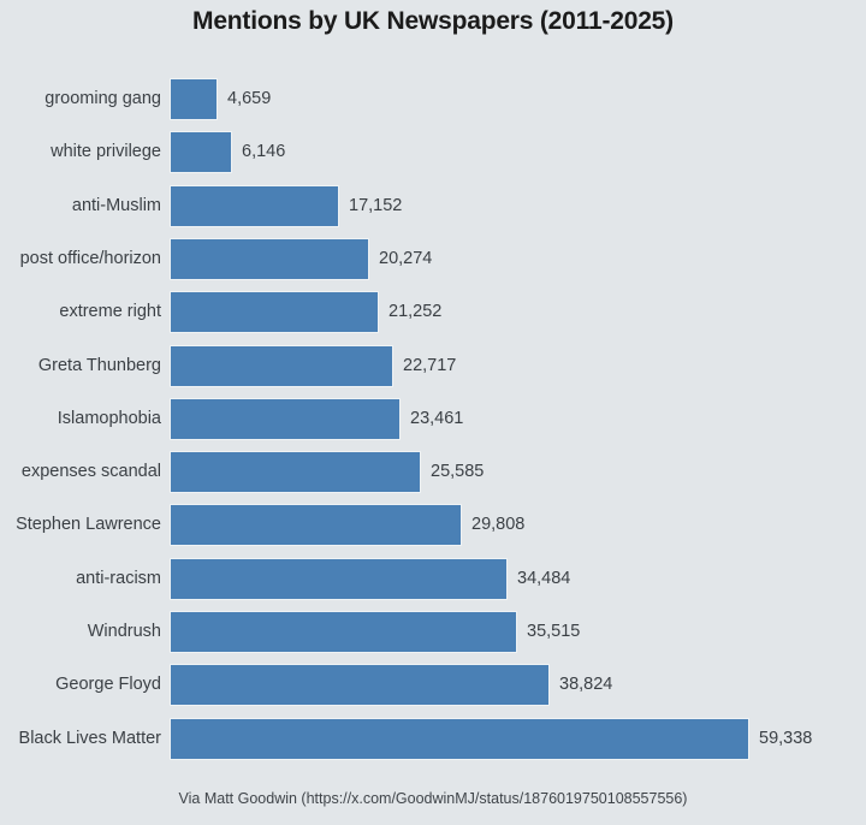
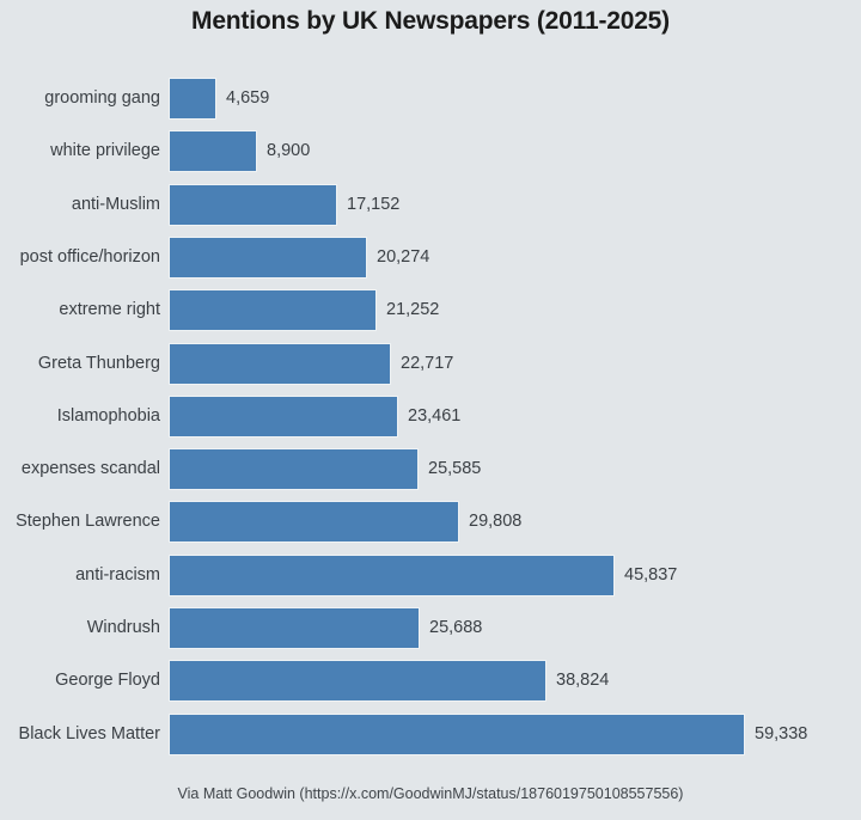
white privilege: 6,146 -> 8,900
anti-racism: 34,484 -> 45,837
Windrush: 35,515 -> 25,688
